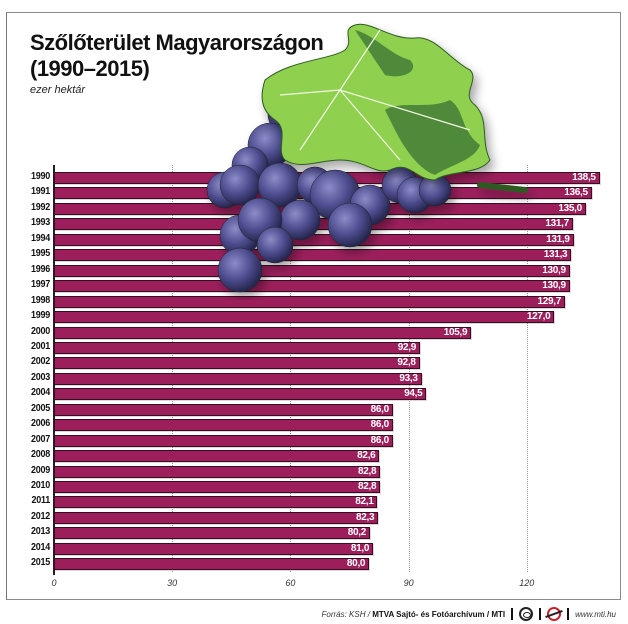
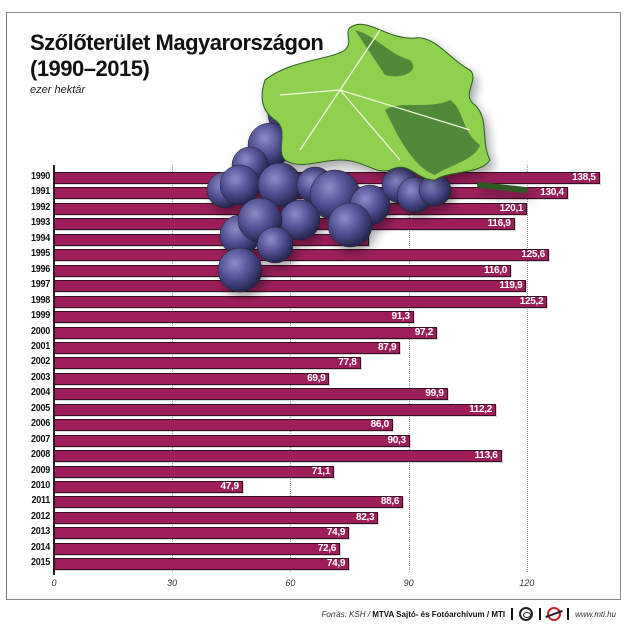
1991: 136,5 -> 130,4
1992: 135,0 -> 120,1
1993: 131,7 -> 116,9
1994: 131,9 -> 80,0
1995: 131,3 -> 125,6
1996: 130,9 -> 116,0
1997: 130,9 -> 119,9
1998: 129,7 -> 125,2
1999: 127,0 -> 91,3
2000: 105,9 -> 97,2
2001: 92,9 -> 87,9
2002: 92,8 -> 77,8
2003: 93,3 -> 69,9
2004: 94,5 -> 99,9
2005: 86,0 -> 112,2
2007: 86,0 -> 90,3
2008: 82,6 -> 113,6
2009: 82,8 -> 71,1
2010: 82,8 -> 47,9
2011: 82,1 -> 88,6
2013: 80,2 -> 74,9
2014: 81,0 -> 72,6
2015: 80,0 -> 74,9
